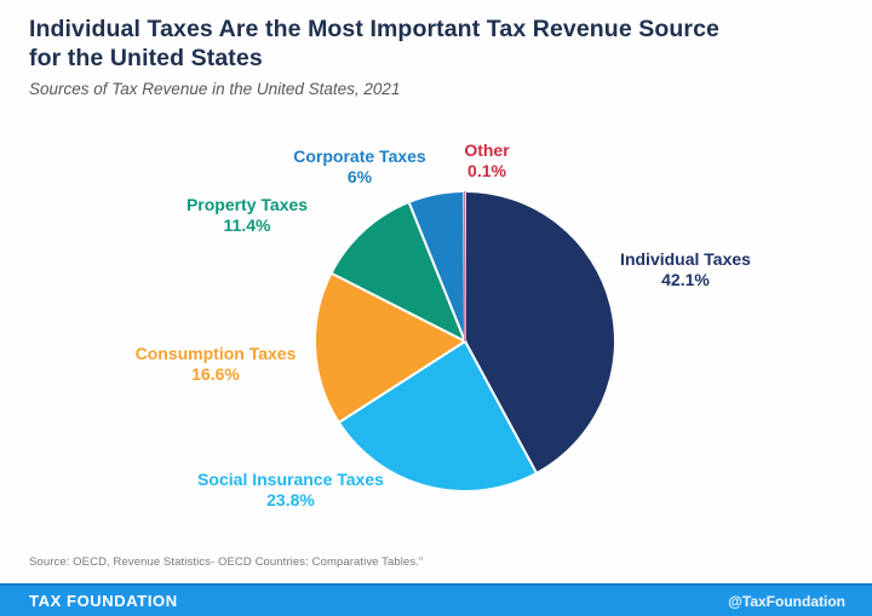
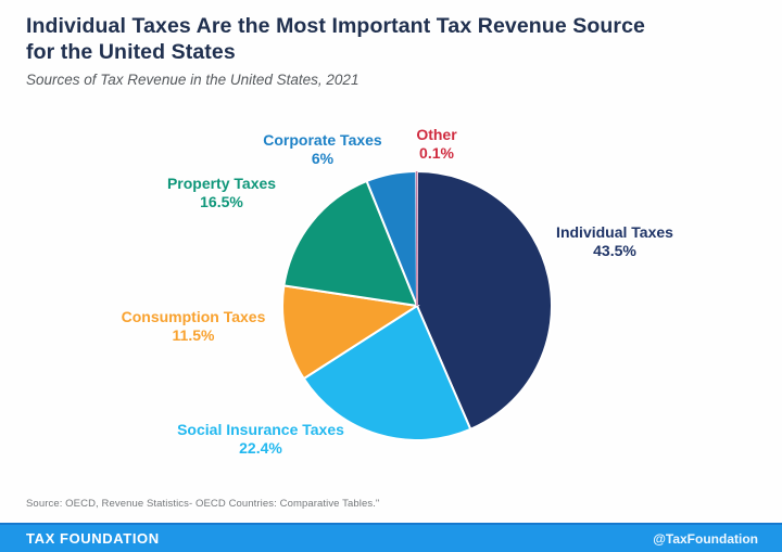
Individual Taxes: 42.1% -> 43.5%
Social Insurance Taxes: 23.8% -> 22.4%
Consumption Taxes: 16.6% -> 11.5%
Property Taxes: 11.4% -> 16.5%
